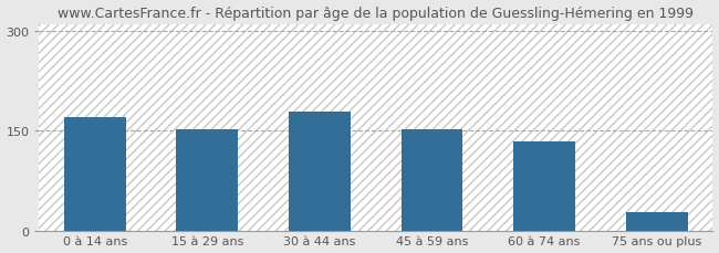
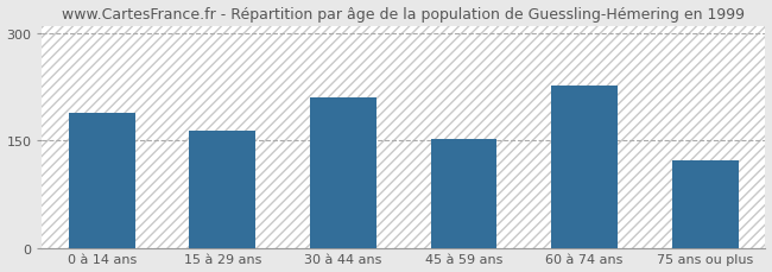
0 à 14 ans: 170 -> 188
15 à 29 ans: 152 -> 164
30 à 44 ans: 178 -> 210
60 à 74 ans: 135 -> 226
75 ans ou plus: 28 -> 122
